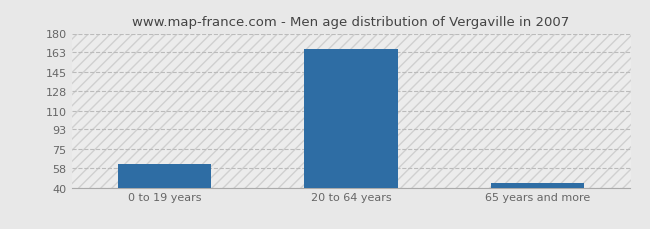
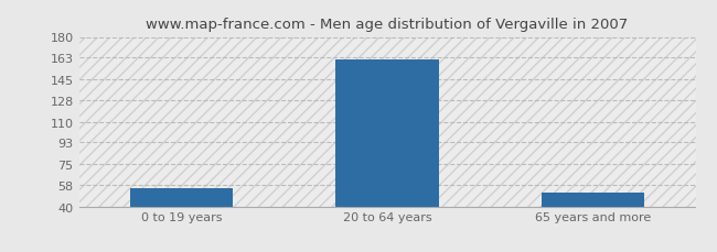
0 to 19 years: 61 -> 55
20 to 64 years: 166 -> 161
65 years and more: 44 -> 51
